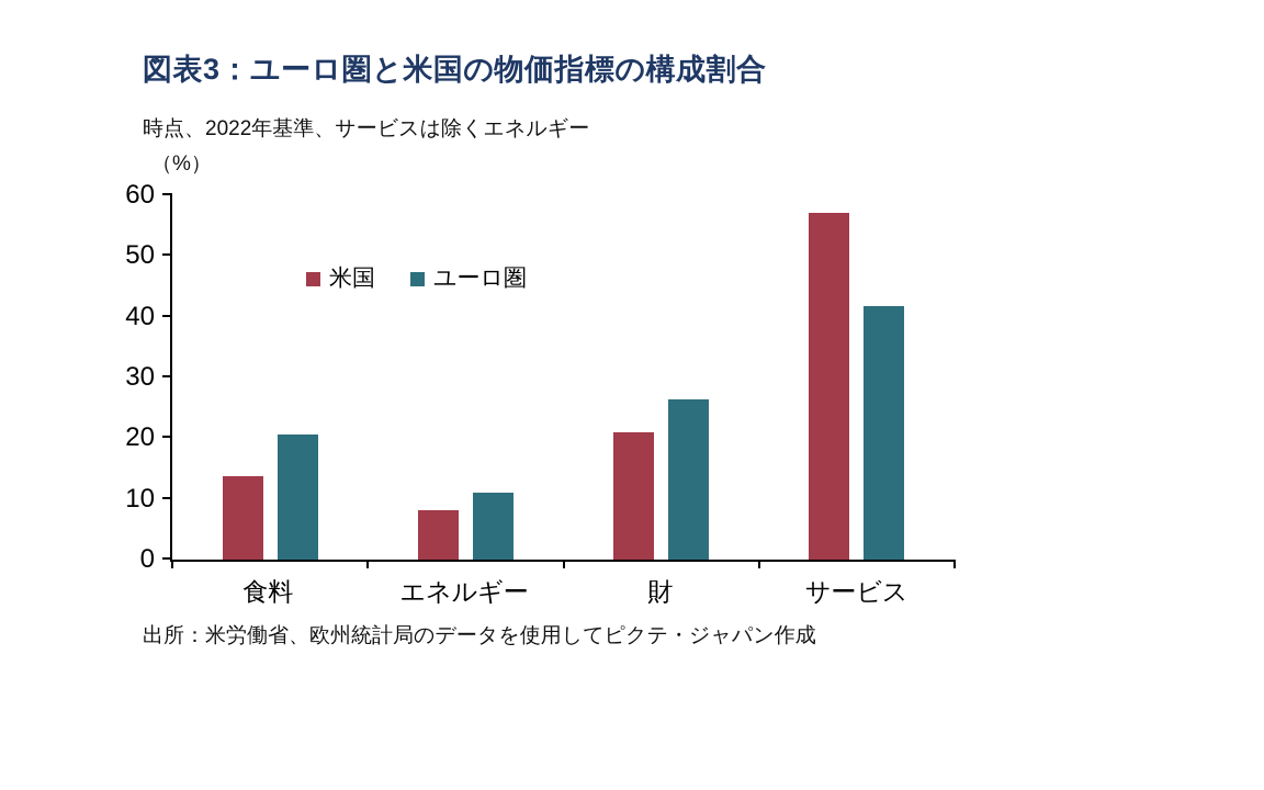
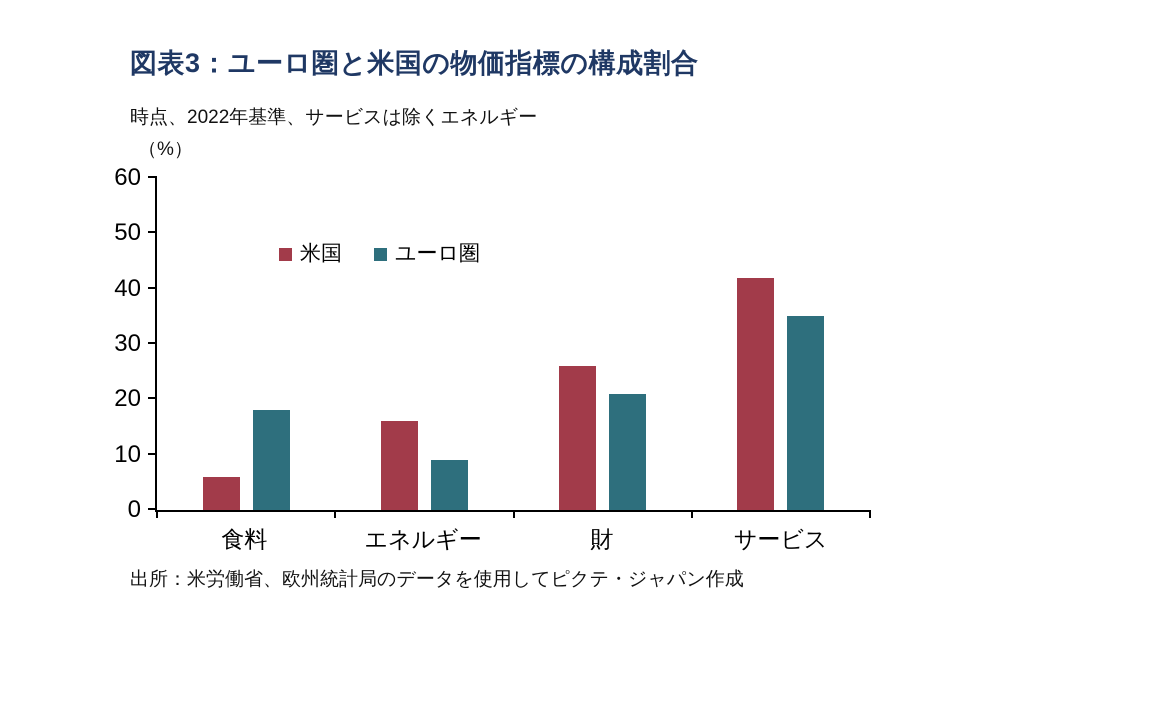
米国/食料: 14 -> 6
ユーロ圏/食料: 21 -> 18
米国/エネルギー: 8 -> 16
ユーロ圏/エネルギー: 11 -> 9
米国/財: 21 -> 26
ユーロ圏/財: 26 -> 21
米国/サービス: 57 -> 42
ユーロ圏/サービス: 42 -> 35
